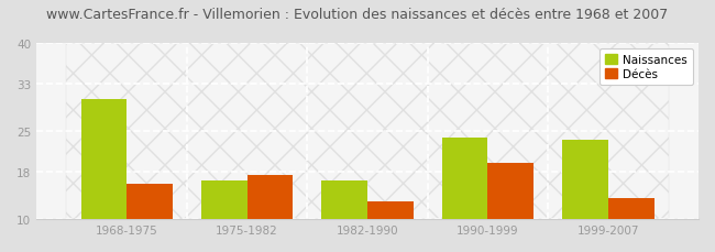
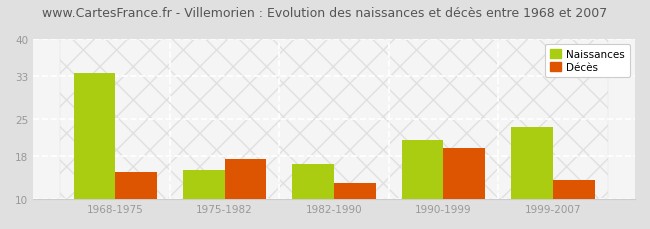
Naissances/1968-1975: 30.4 -> 33.5
Décès/1968-1975: 16.0 -> 15.0
Naissances/1975-1982: 16.6 -> 15.5
Naissances/1990-1999: 23.8 -> 21.0
